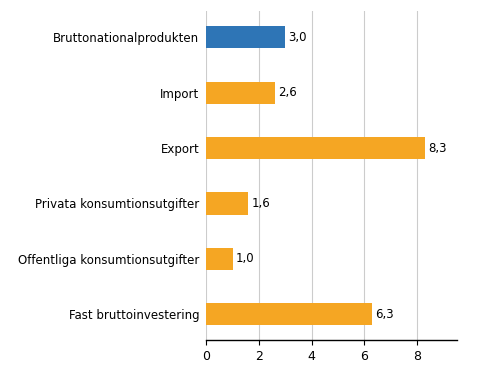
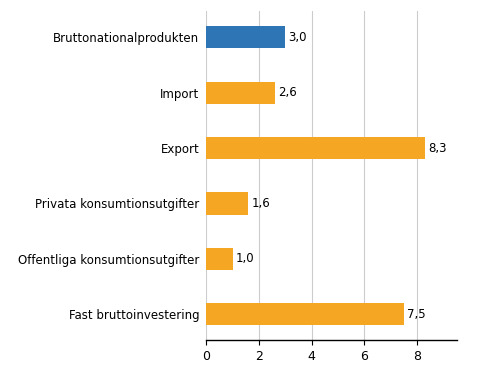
Fast bruttoinvestering: 6,3 -> 7,5
